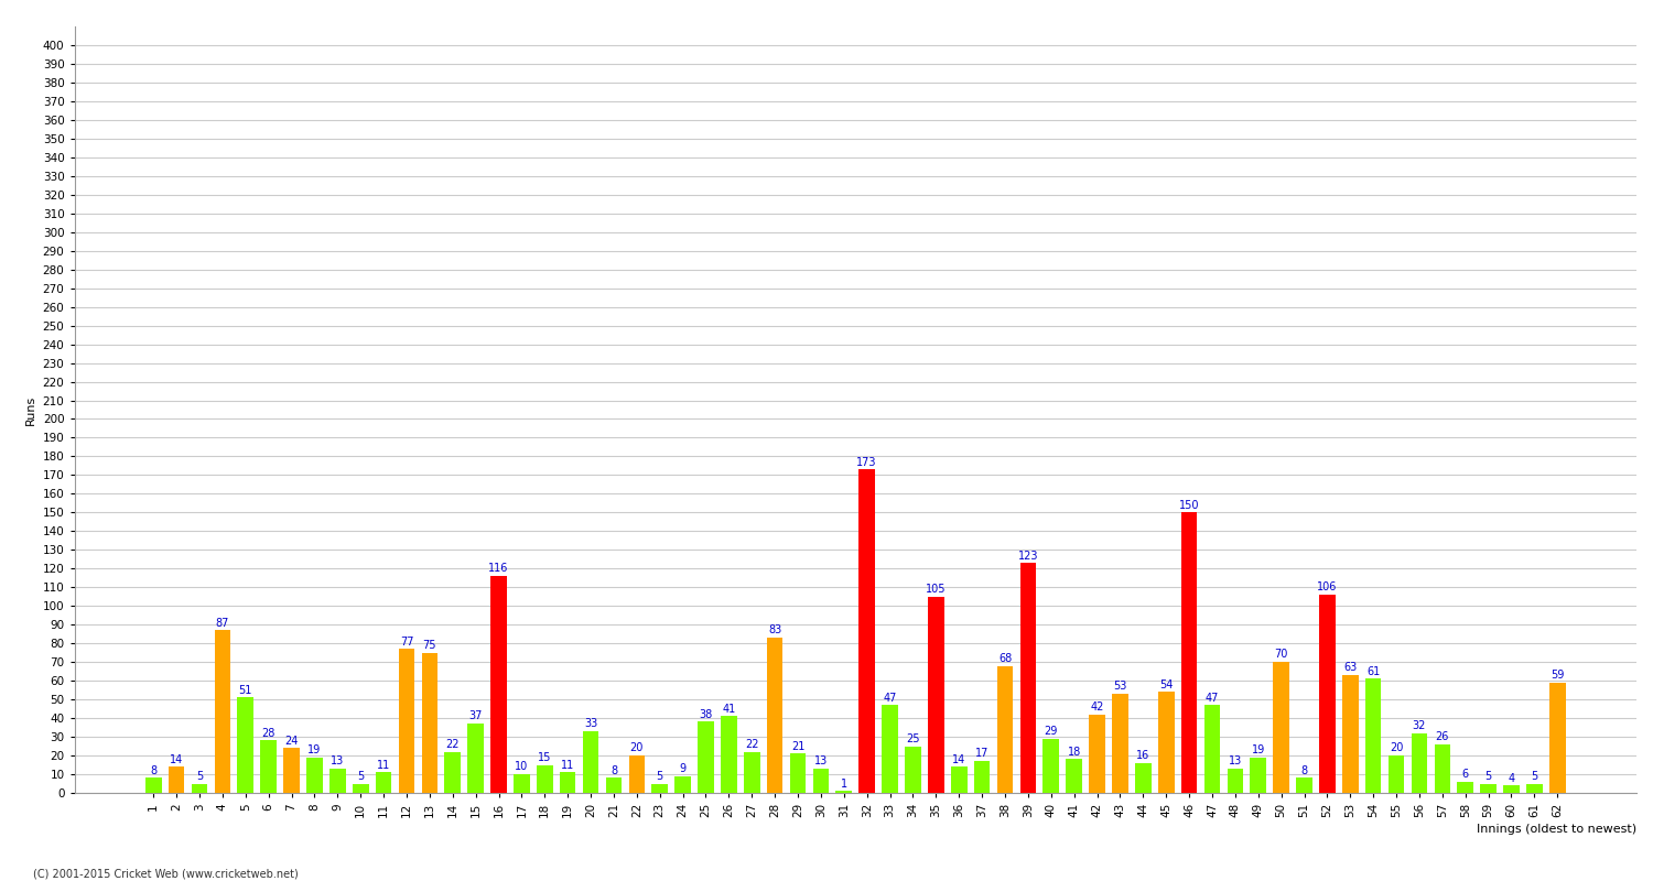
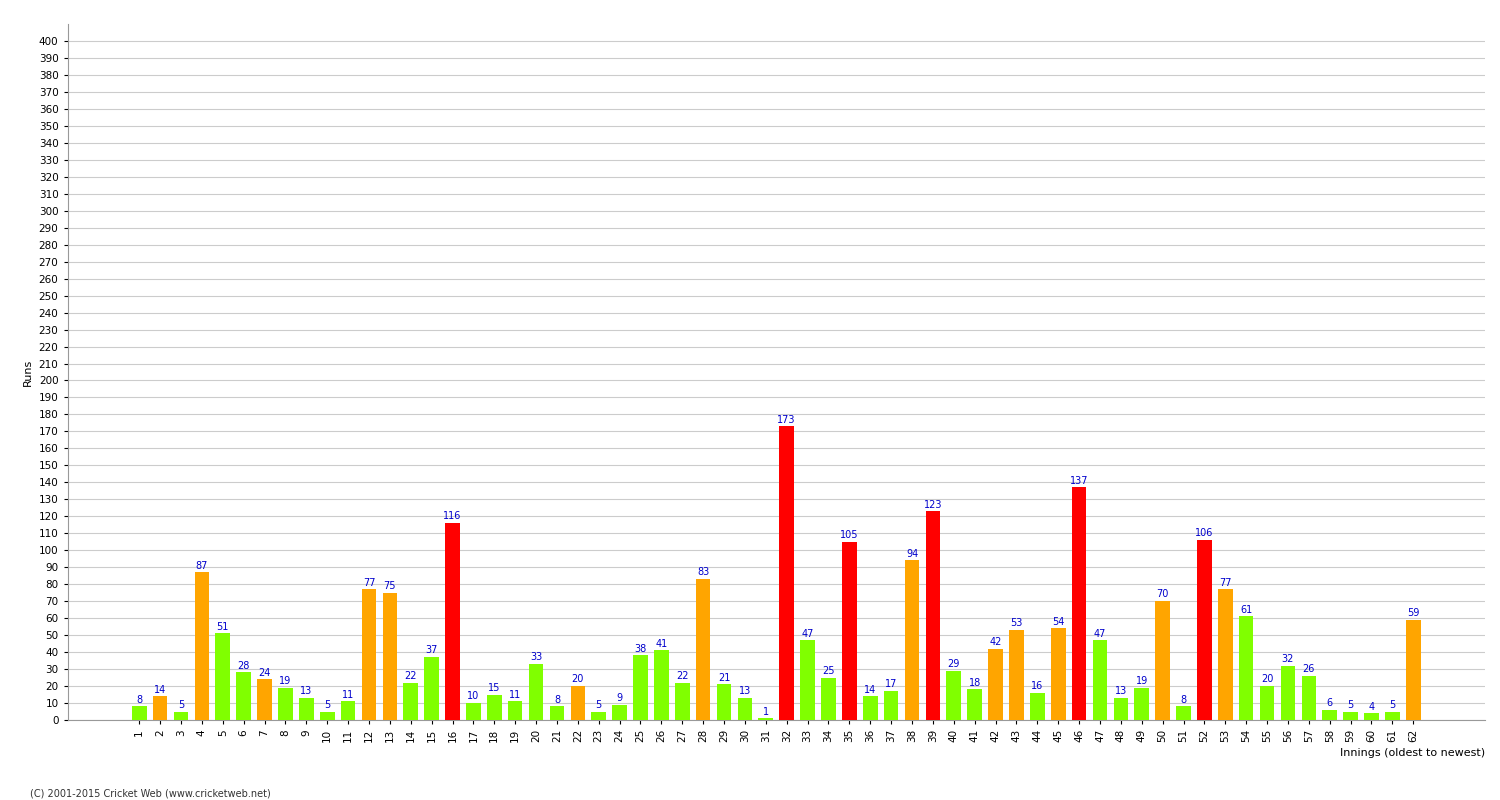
38: 68 -> 94
46: 150 -> 137
53: 63 -> 77
